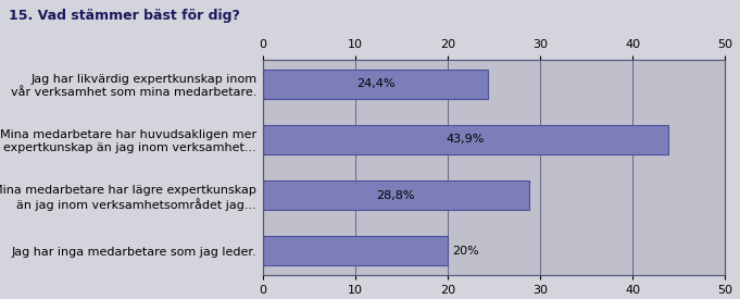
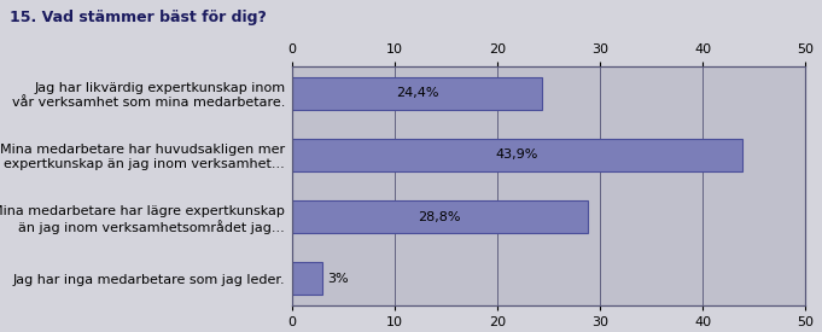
Jag har inga medarbetare som jag leder.: 20% -> 3%
